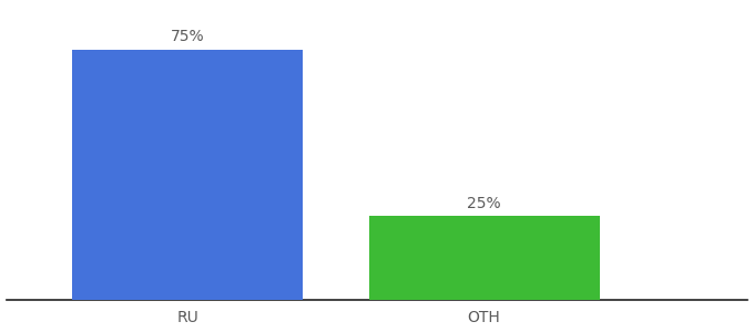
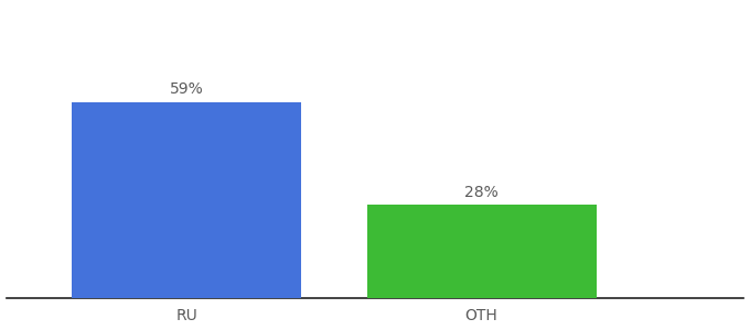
RU: 75% -> 59%
OTH: 25% -> 28%
